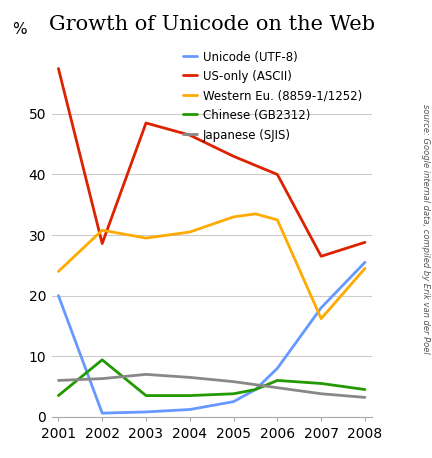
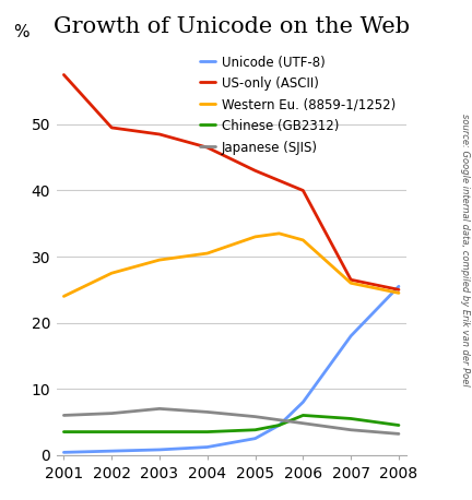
Unicode (UTF-8)/2001: 20.0 -> 0.4
US-only (ASCII)/2002: 28.6 -> 49.5
Western Eu. (8859-1/1252)/2002: 30.8 -> 27.5
Chinese (GB2312)/2002: 9.4 -> 3.5
Western Eu. (8859-1/1252)/2007: 16.2 -> 26.0
US-only (ASCII)/2008: 28.8 -> 25.0
